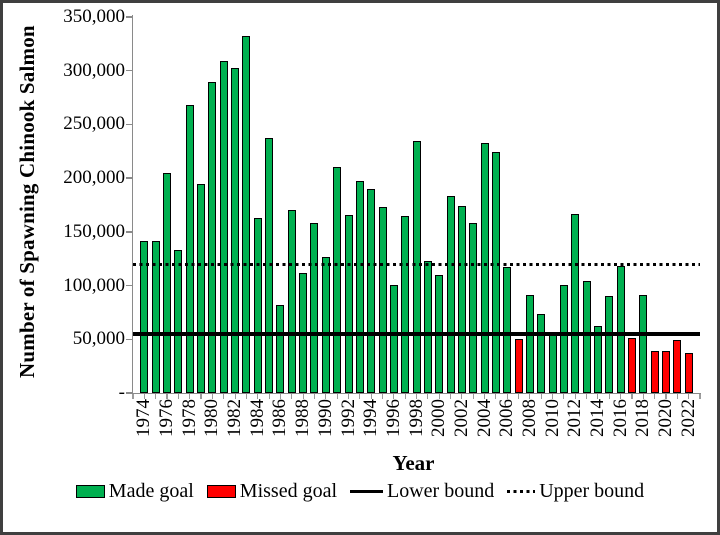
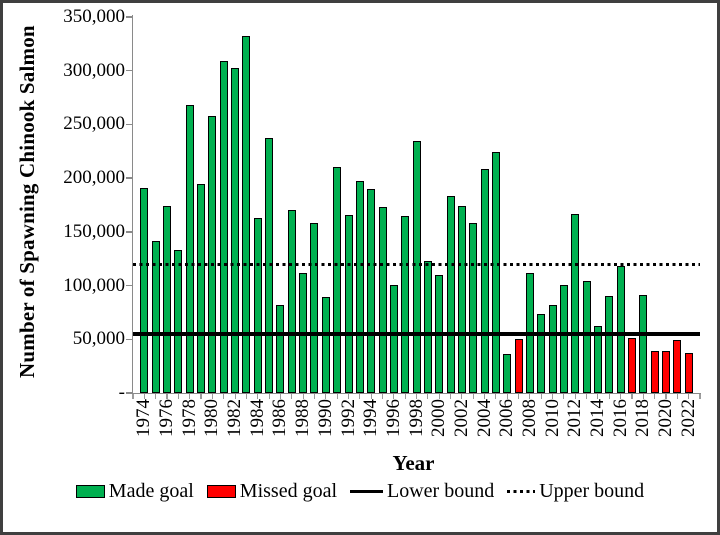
1974: 142000 -> 191000
1976: 205000 -> 174000
1980: 290000 -> 258000
1990: 127000 -> 89000
2004: 233000 -> 209000
2006: 117000 -> 36000
2008: 91000 -> 112000
2010: 56000 -> 82000
